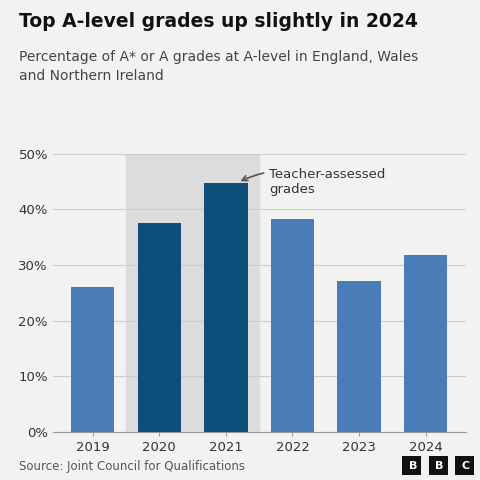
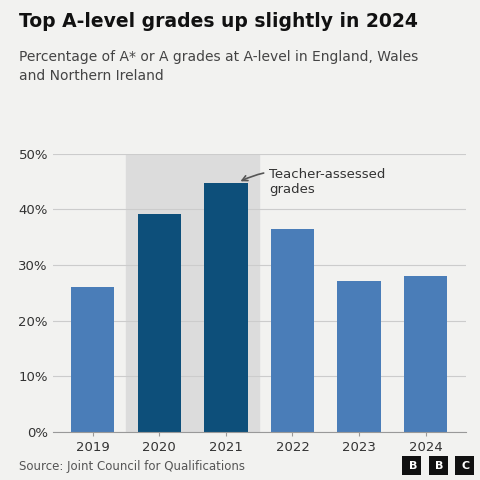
2020: 37.6% -> 39.1%
2022: 38.2% -> 36.4%
2024: 31.8% -> 28.0%
